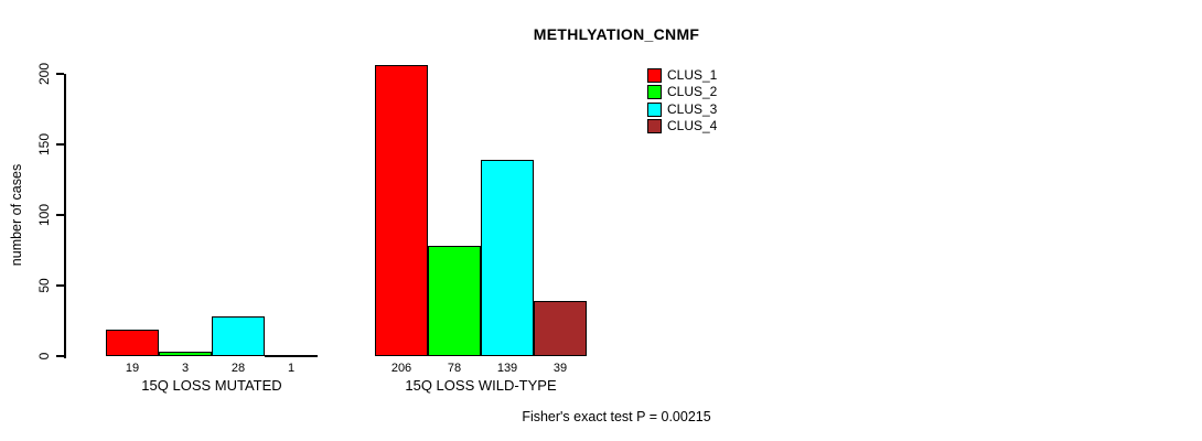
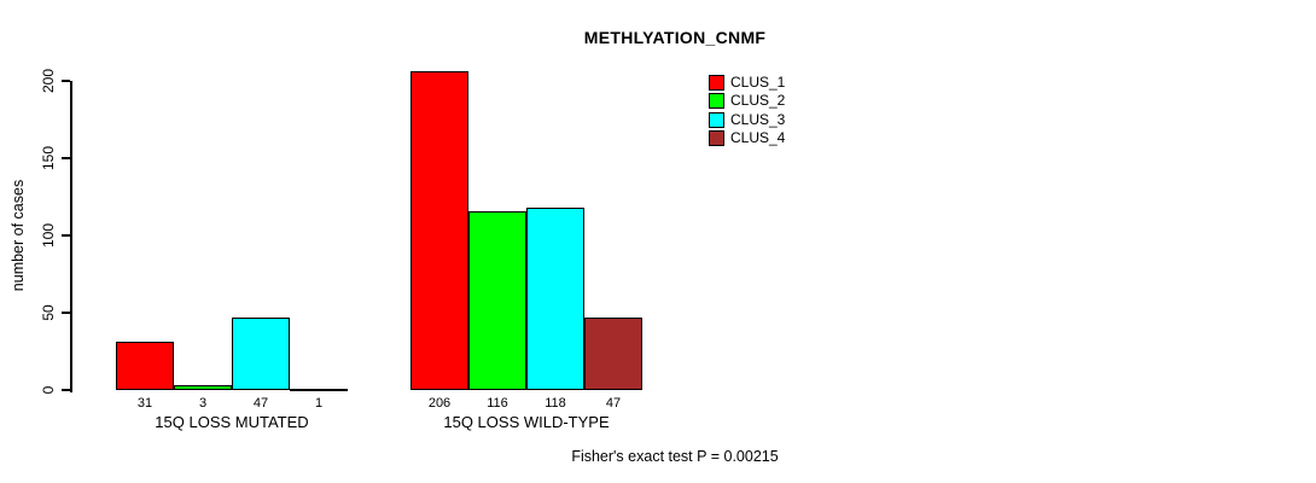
CLUS_1/15Q LOSS MUTATED: 19 -> 31
CLUS_3/15Q LOSS MUTATED: 28 -> 47
CLUS_2/15Q LOSS WILD-TYPE: 78 -> 116
CLUS_3/15Q LOSS WILD-TYPE: 139 -> 118
CLUS_4/15Q LOSS WILD-TYPE: 39 -> 47
